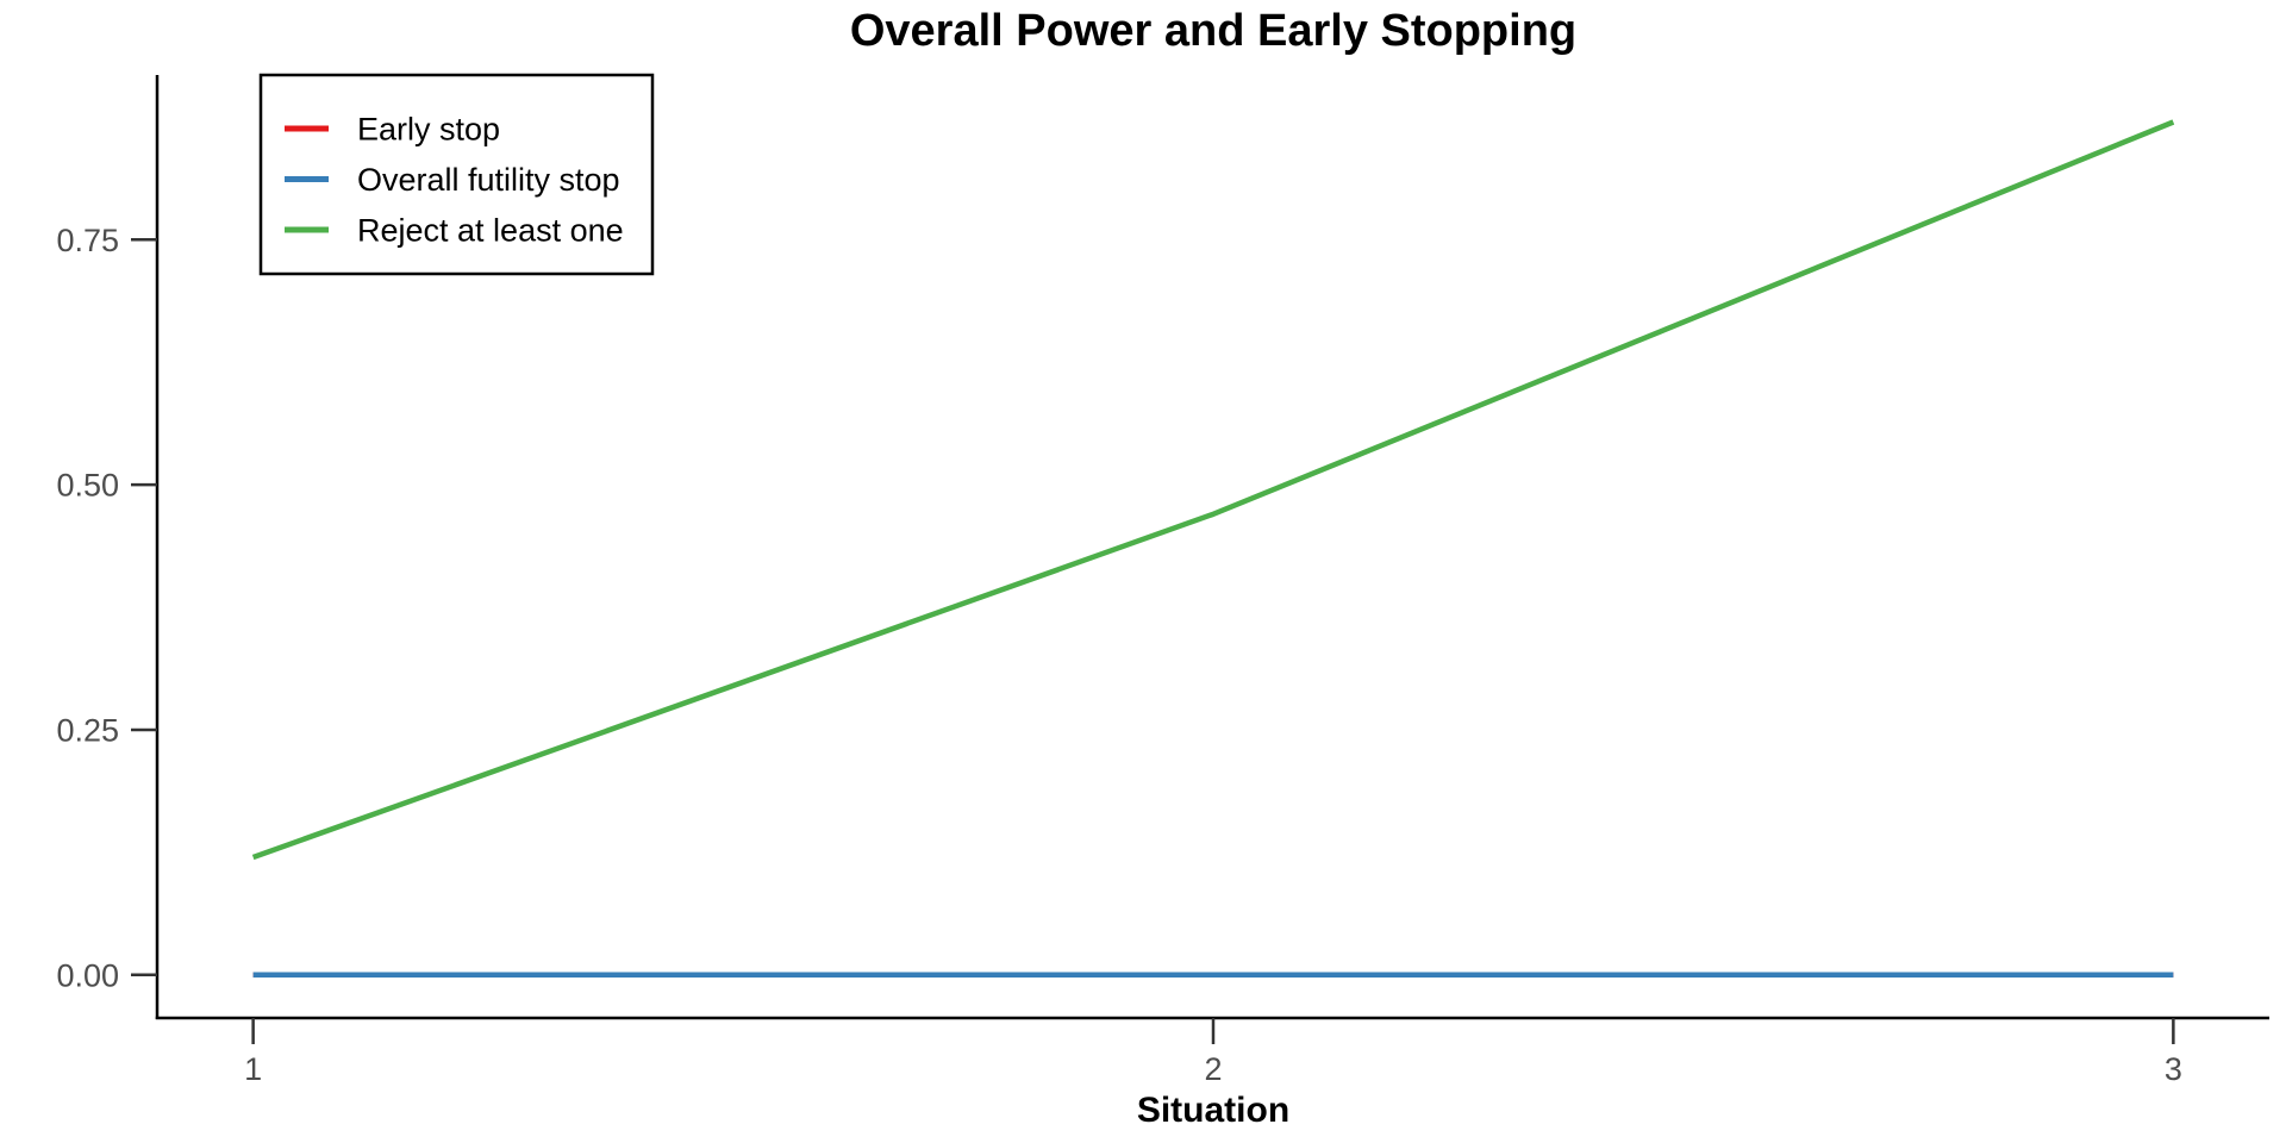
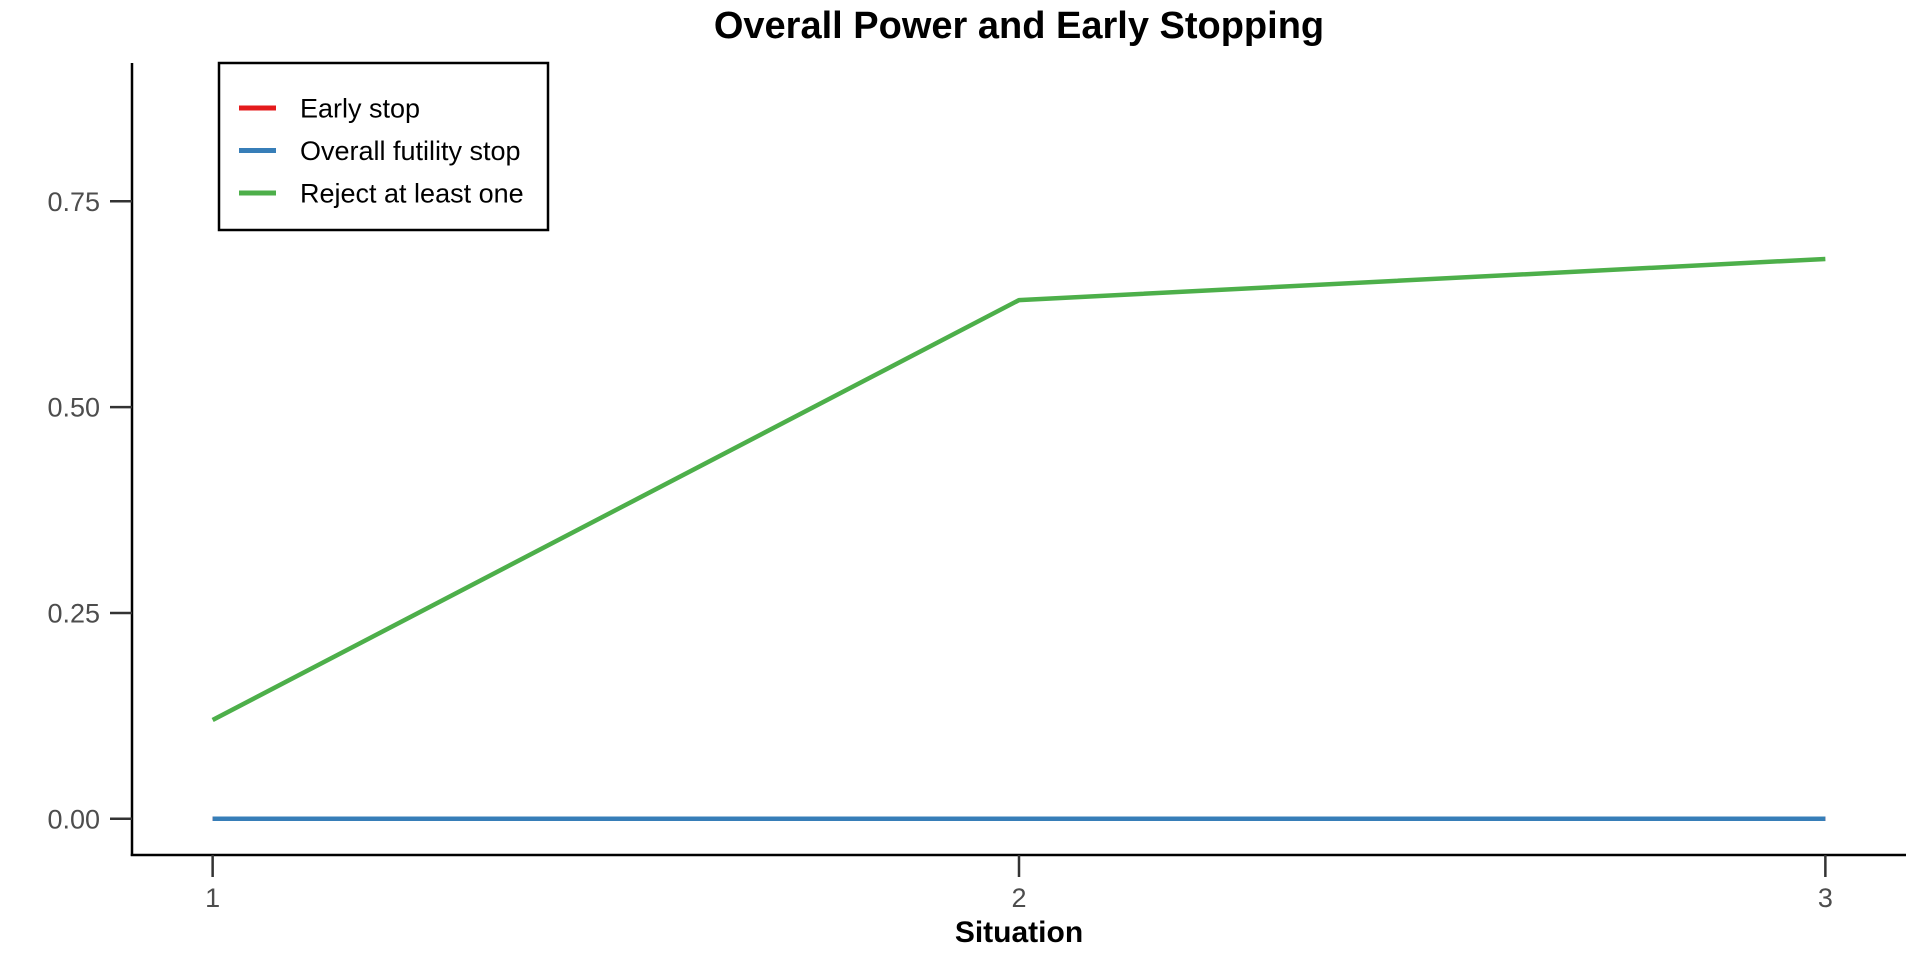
Reject at least one/2: 0.47 -> 0.63
Reject at least one/3: 0.87 -> 0.68
